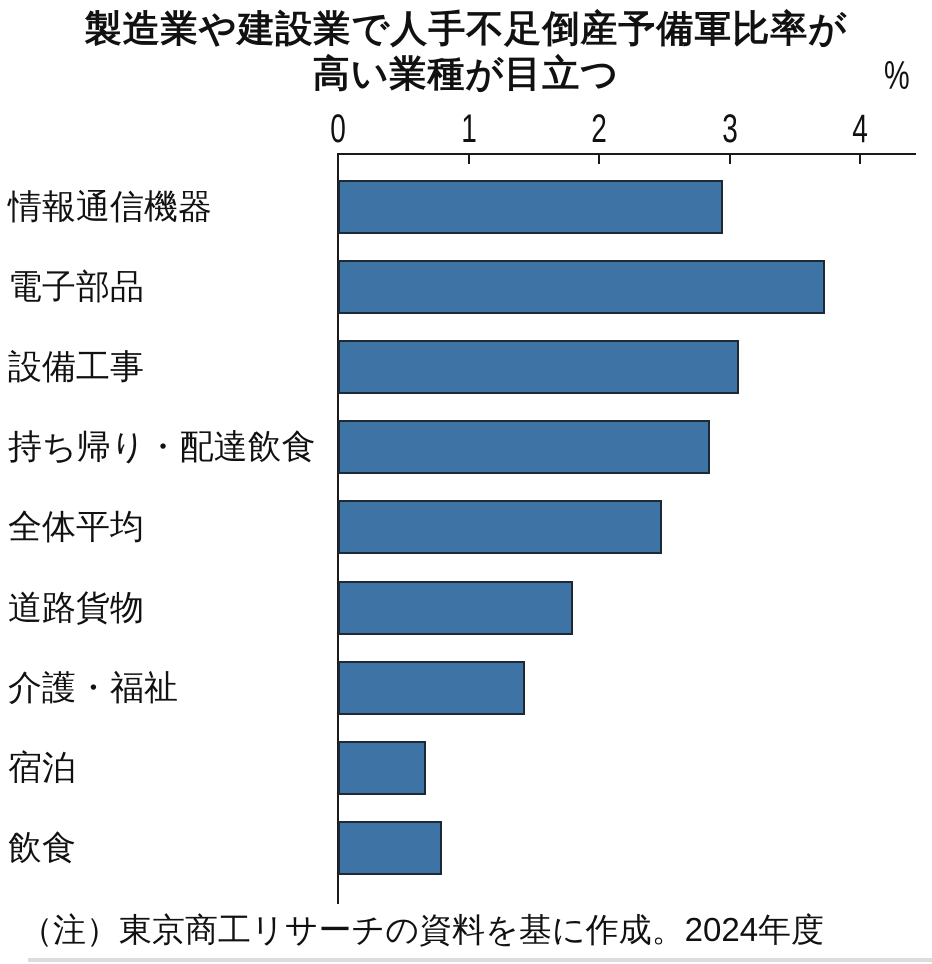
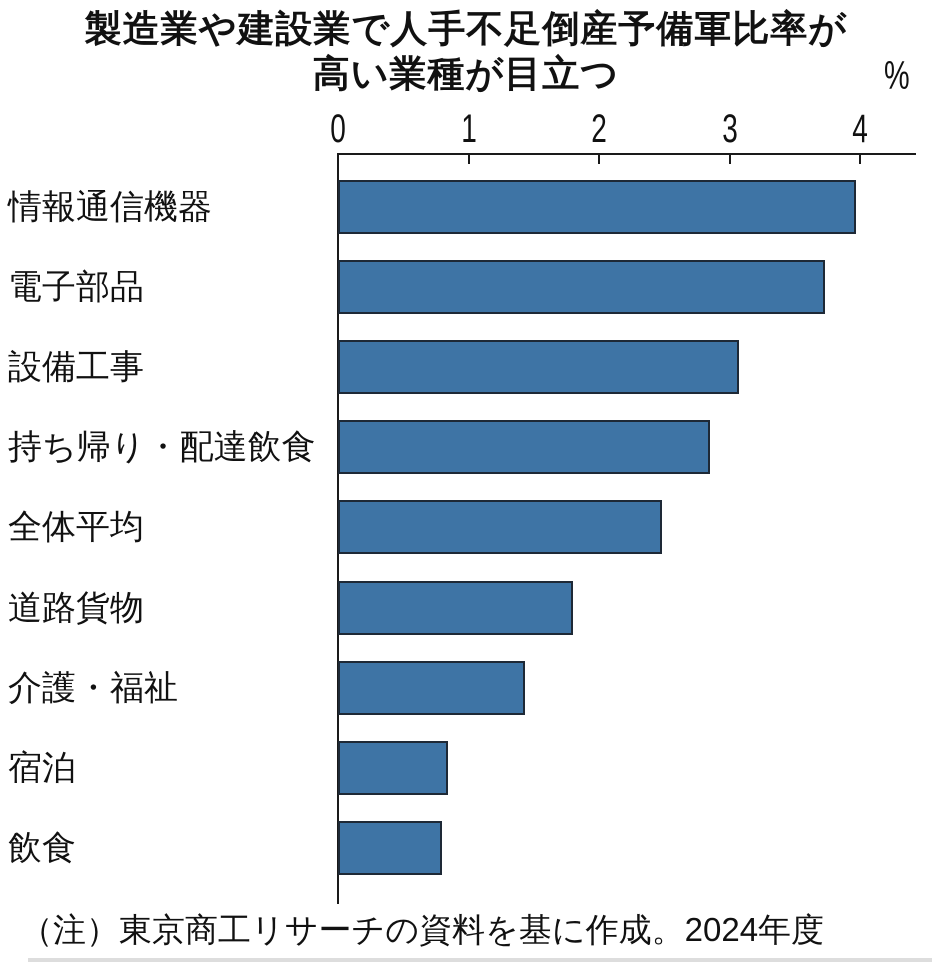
情報通信機器: 2.95 -> 3.97
宿泊: 0.67 -> 0.84
